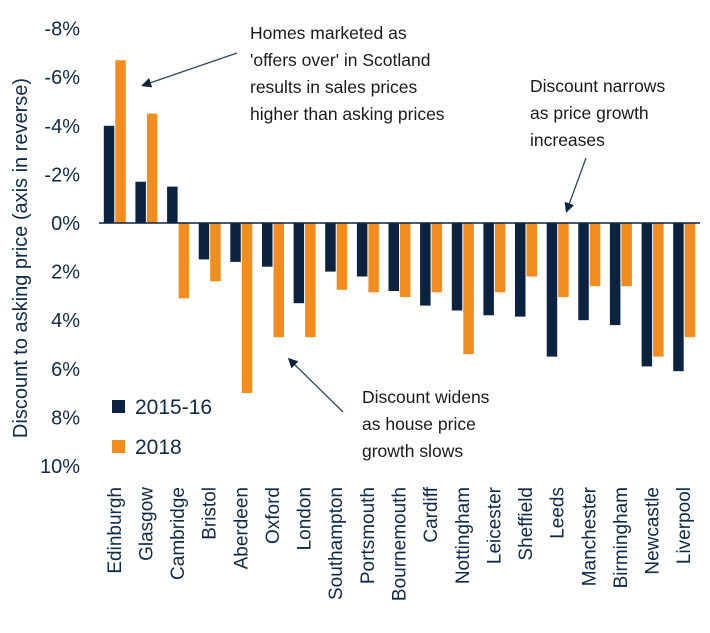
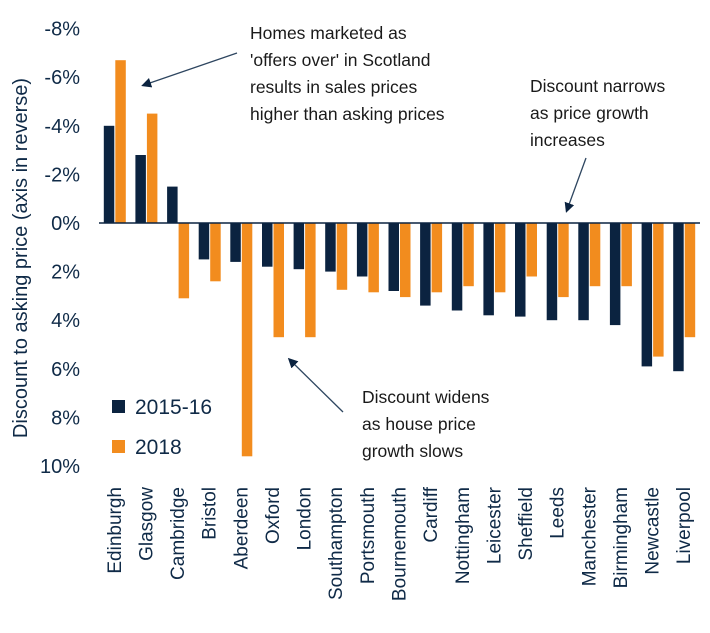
2015-16/Glasgow: -1.7% -> -2.8%
2018/Aberdeen: 7.0% -> 9.6%
2015-16/London: 3.3% -> 1.9%
2018/Nottingham: 5.4% -> 2.6%
2015-16/Leeds: 5.5% -> 4.0%
